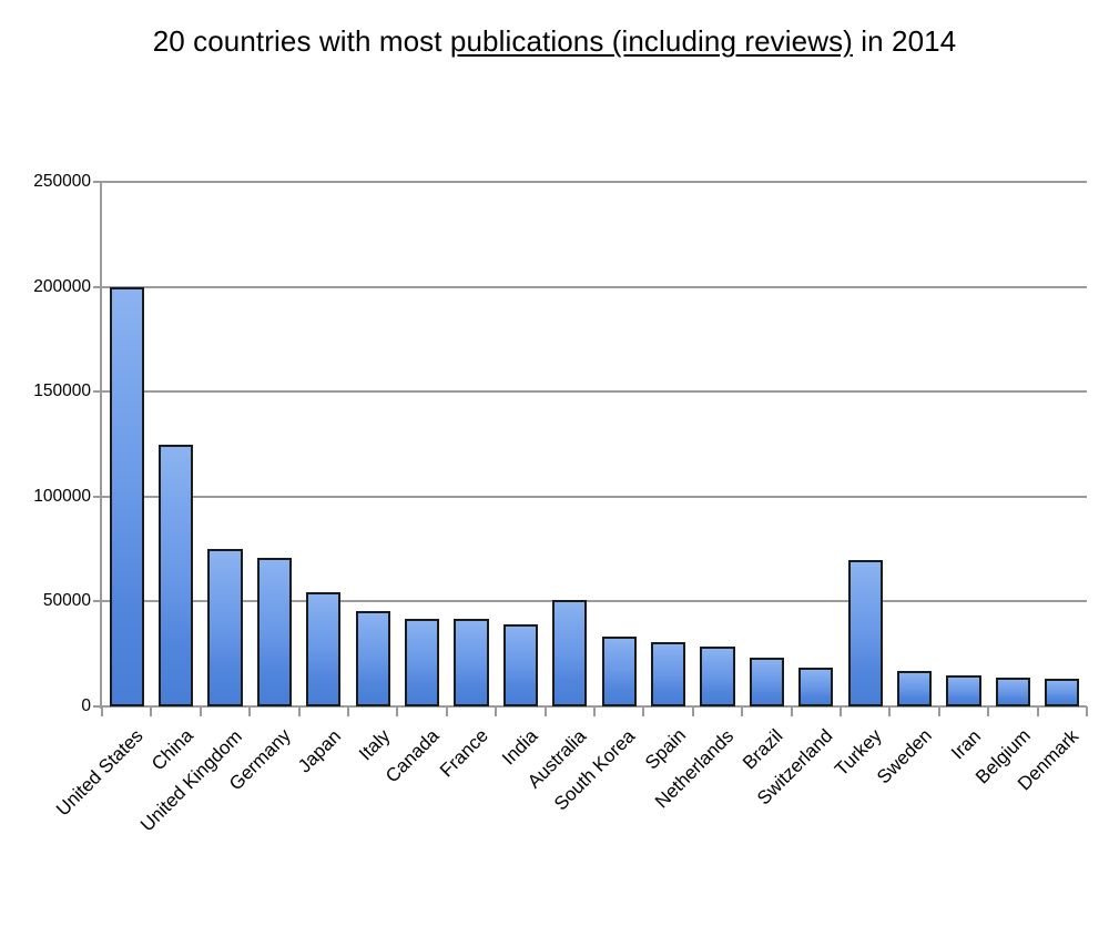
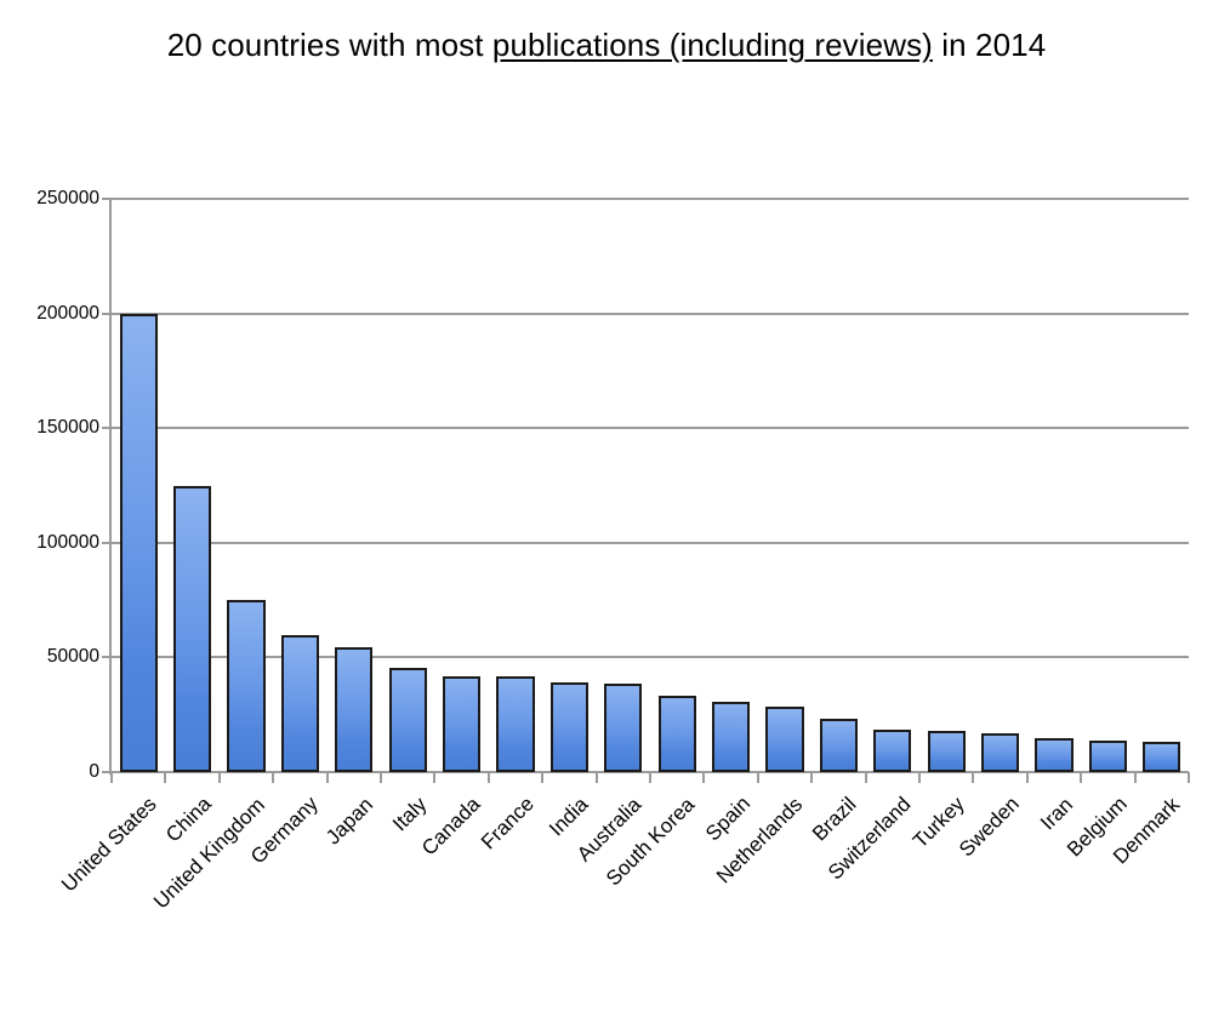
Germany: 71000 -> 60000
Australia: 51000 -> 38000
Turkey: 70000 -> 18000
